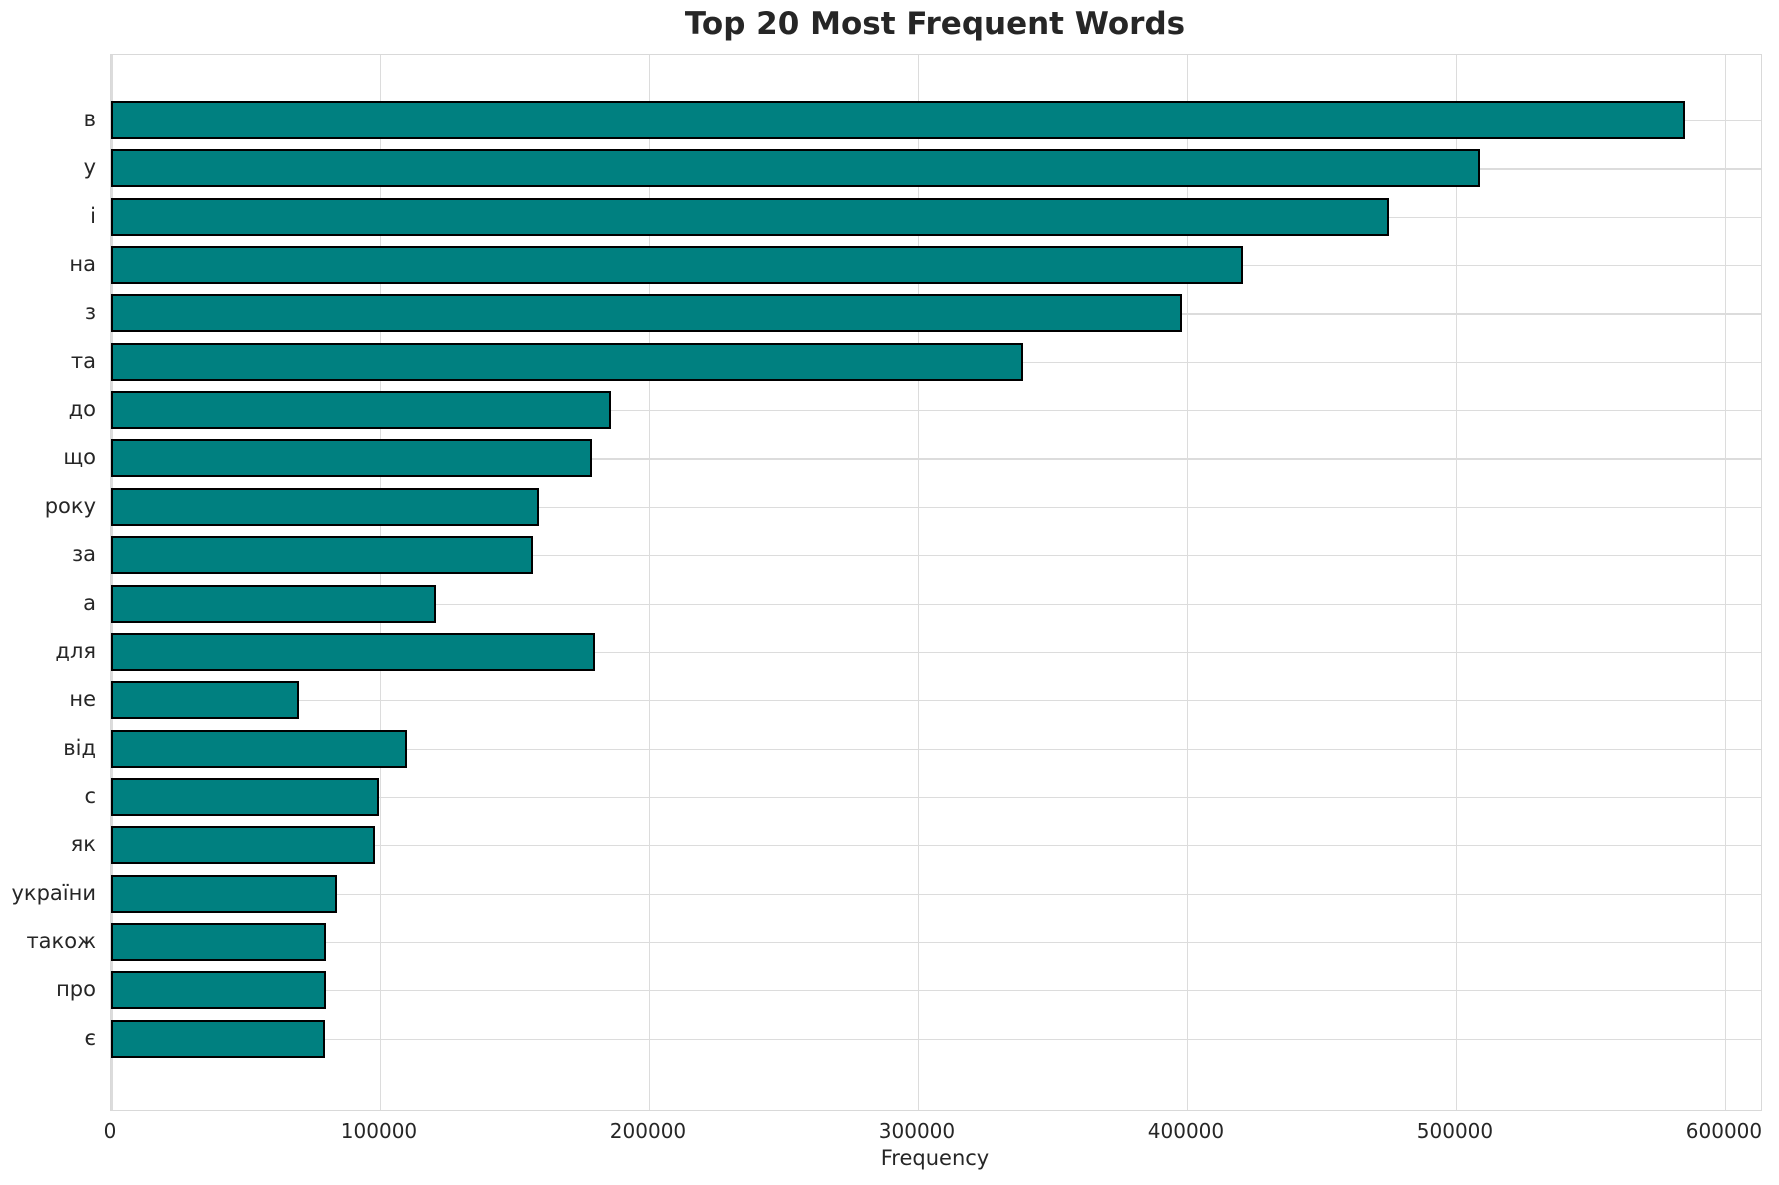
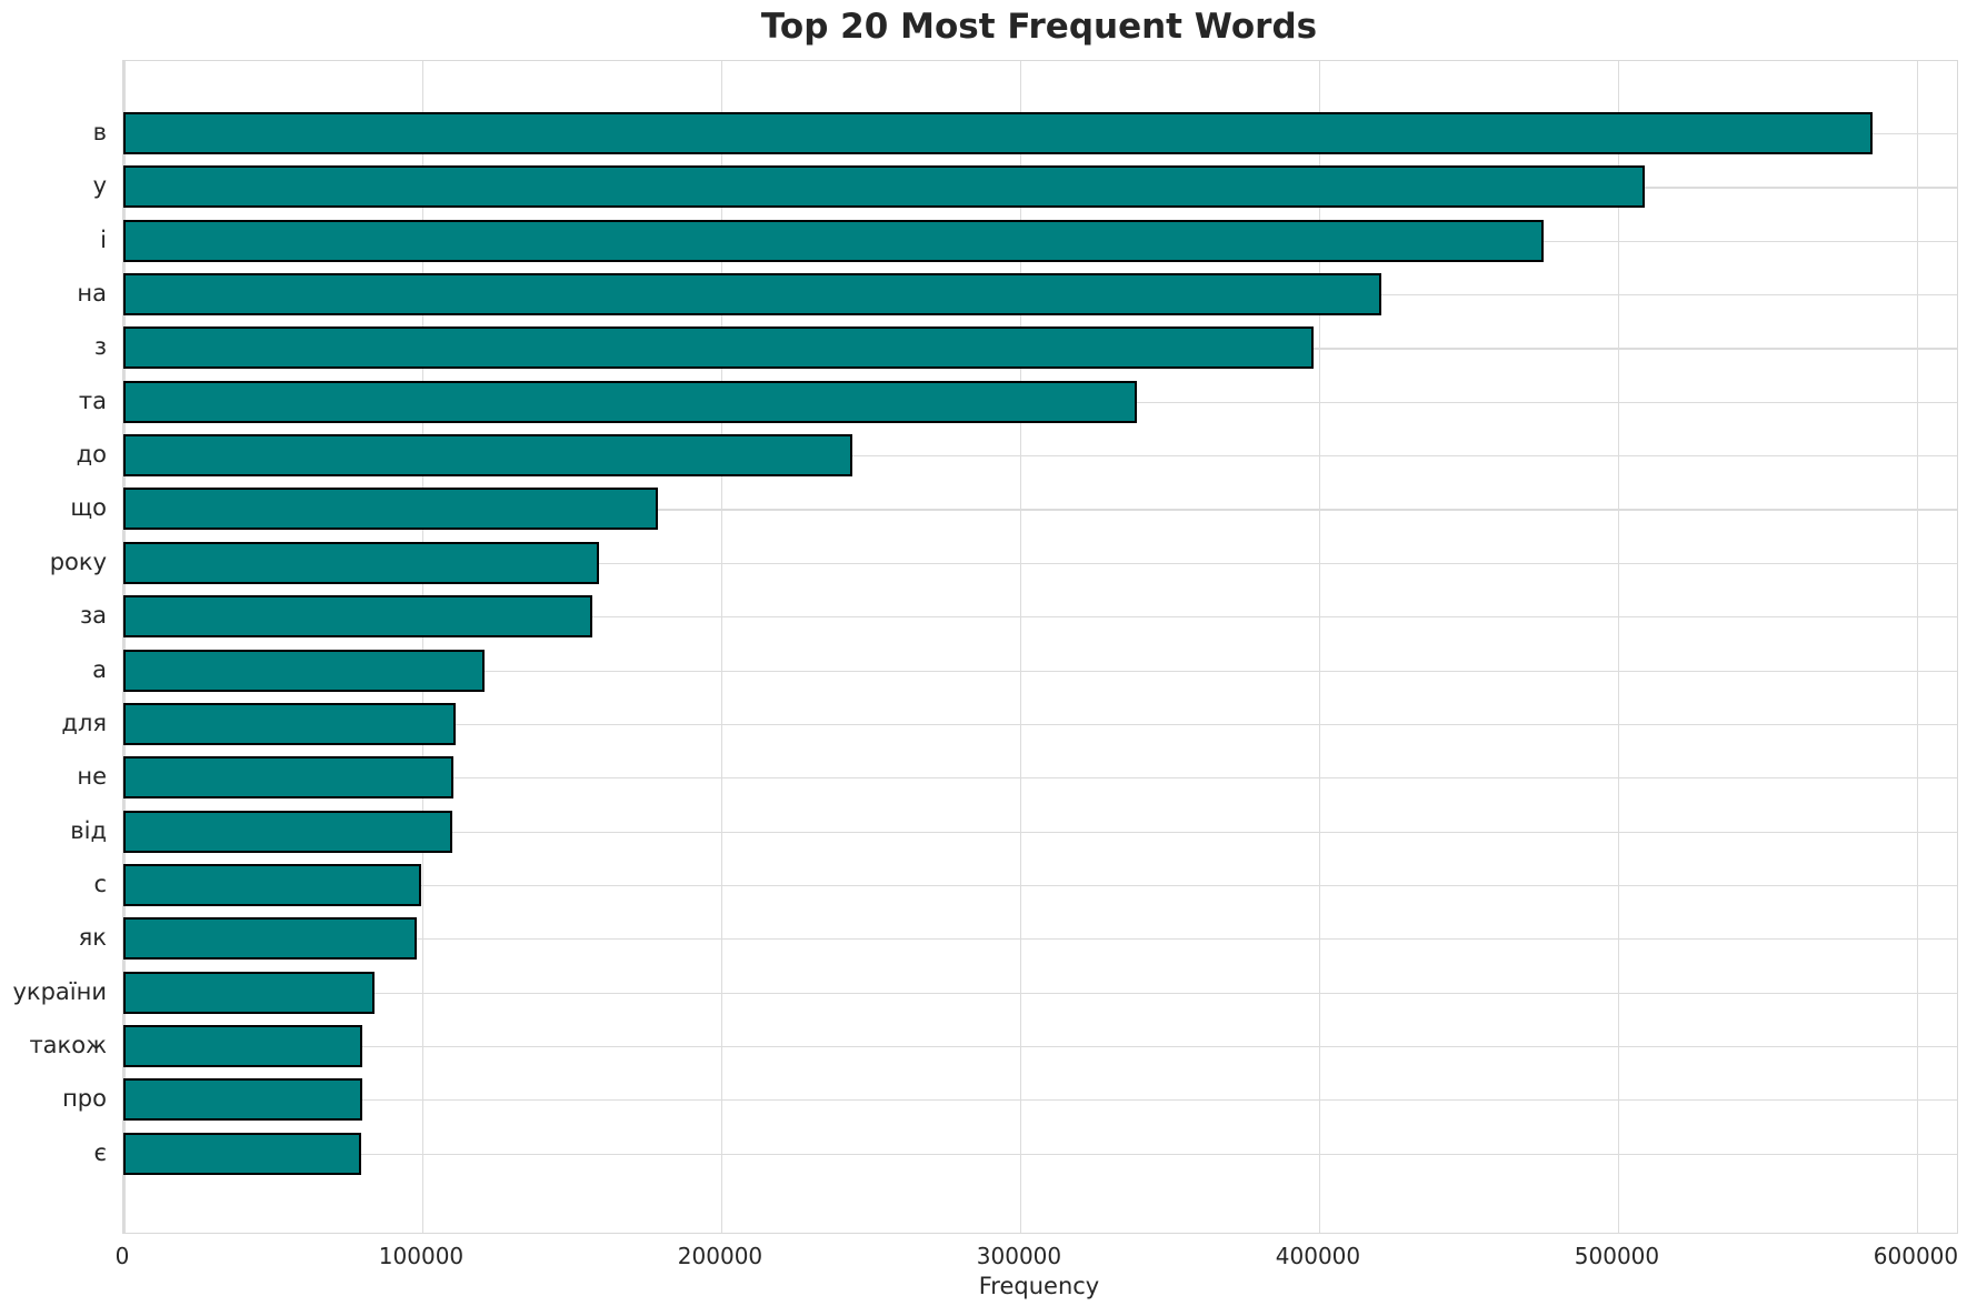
до: 186000 -> 244000
для: 180000 -> 111000
не: 70000 -> 110000
